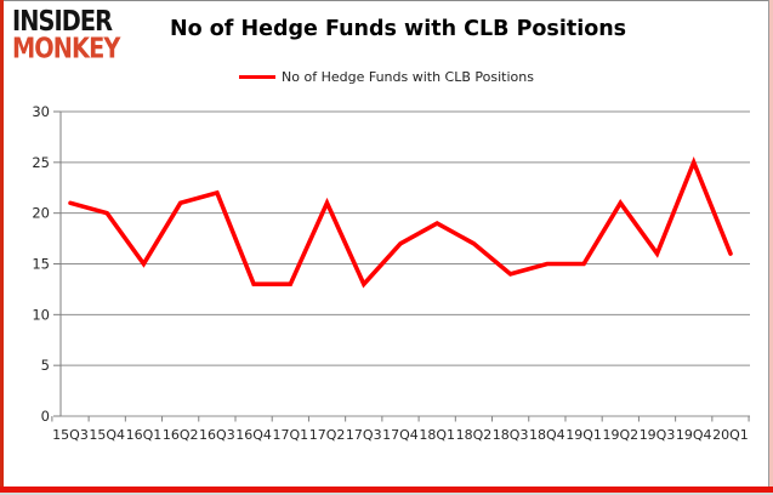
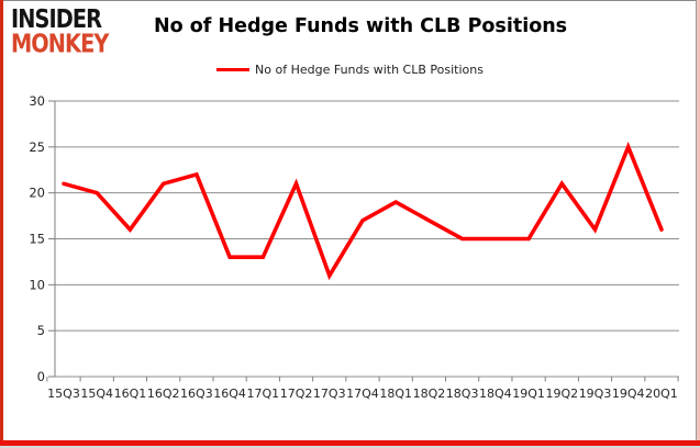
16Q1: 15 -> 16
17Q3: 13 -> 11
18Q3: 14 -> 15
